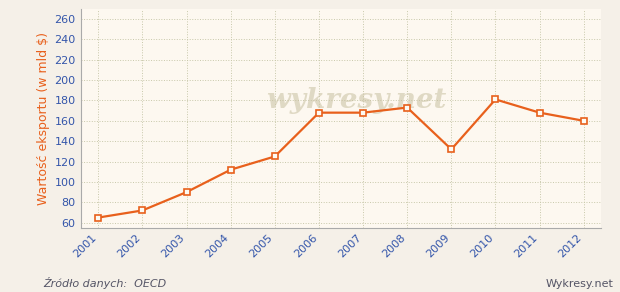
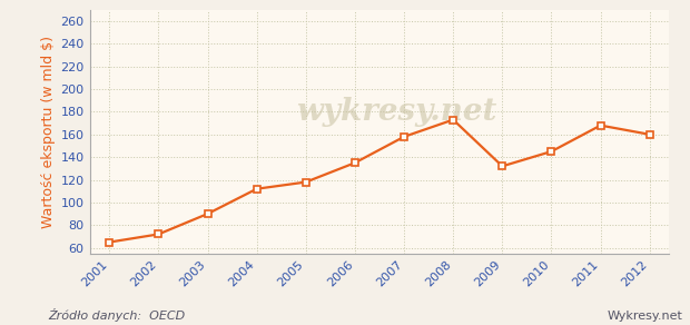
2005: 125 -> 118
2006: 168 -> 135
2007: 168 -> 158
2010: 181 -> 145
